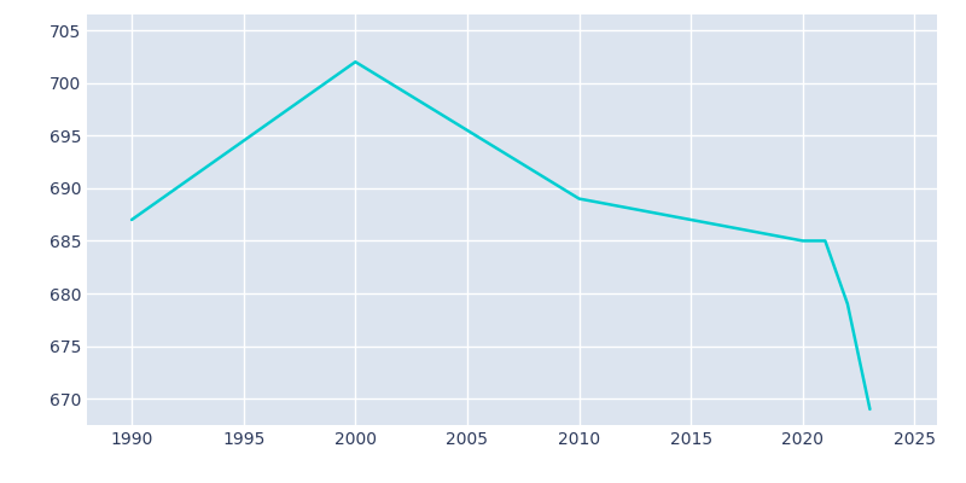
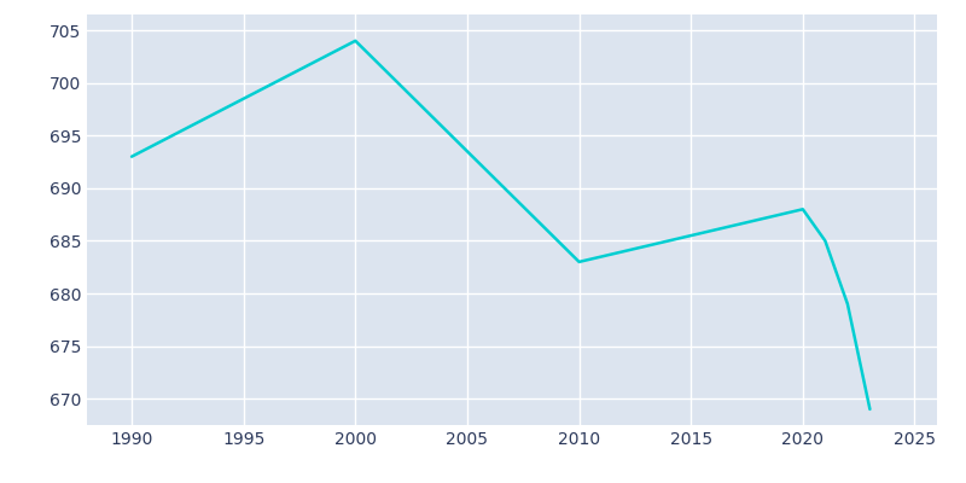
1990: 687 -> 693
2000: 702 -> 704
2010: 689 -> 683
2020: 685 -> 688
